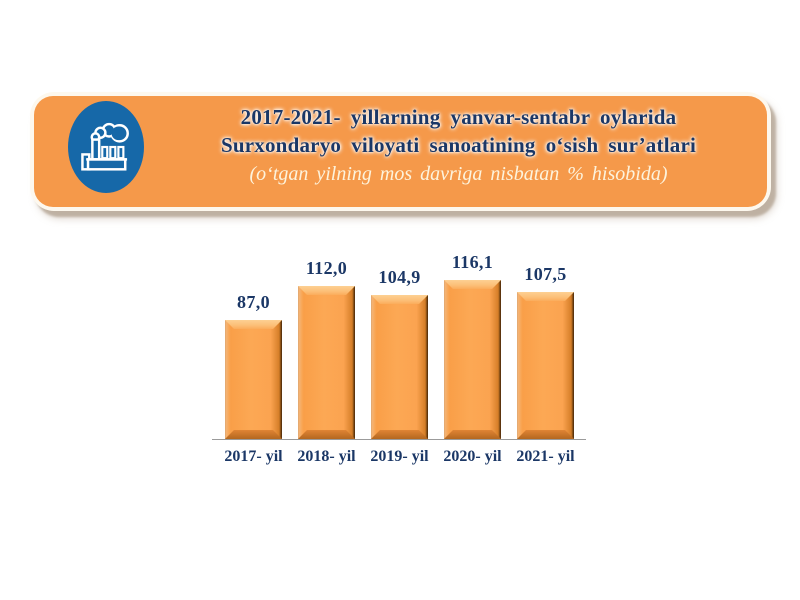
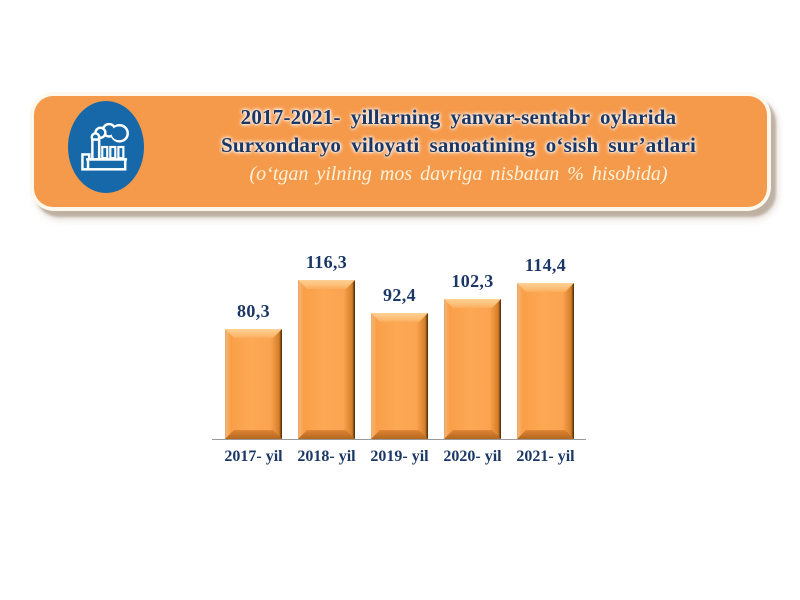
2017- yil: 87,0 -> 80,3
2018- yil: 112,0 -> 116,3
2019- yil: 104,9 -> 92,4
2020- yil: 116,1 -> 102,3
2021- yil: 107,5 -> 114,4
